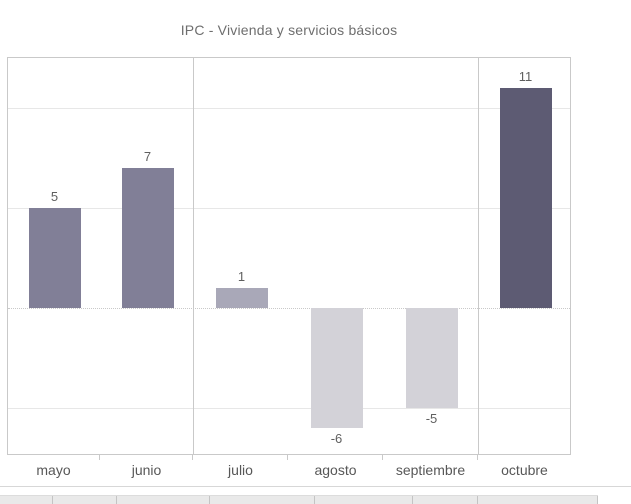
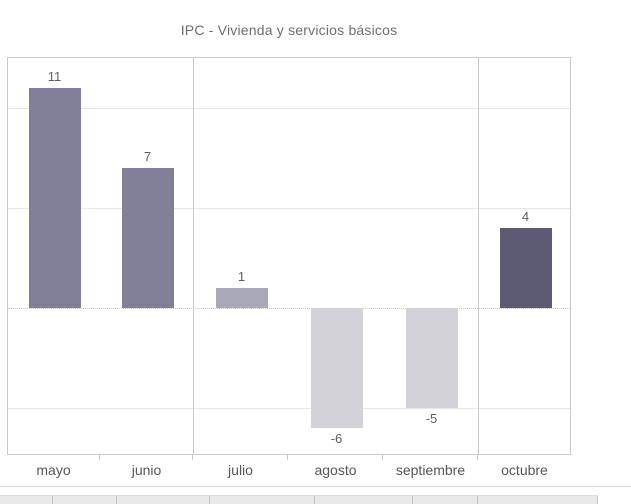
mayo: 5 -> 11
octubre: 11 -> 4
